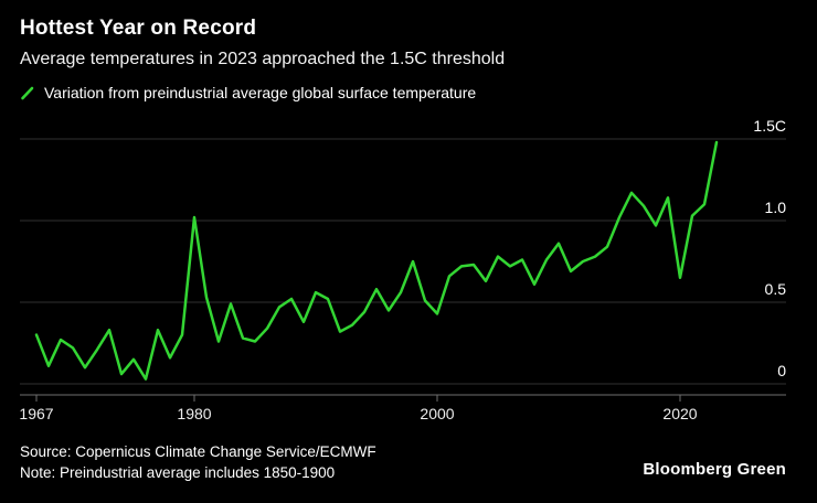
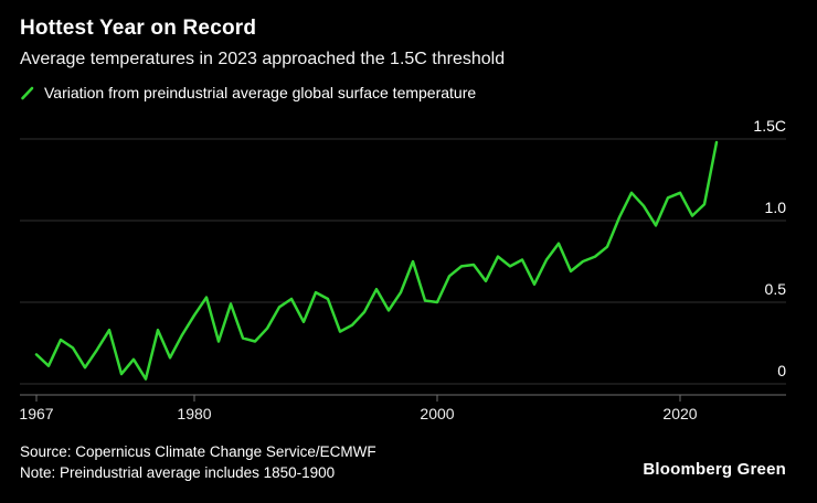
1967: 0.30 -> 0.18
1980: 1.02 -> 0.42
2000: 0.43 -> 0.50
2020: 0.65 -> 1.17
